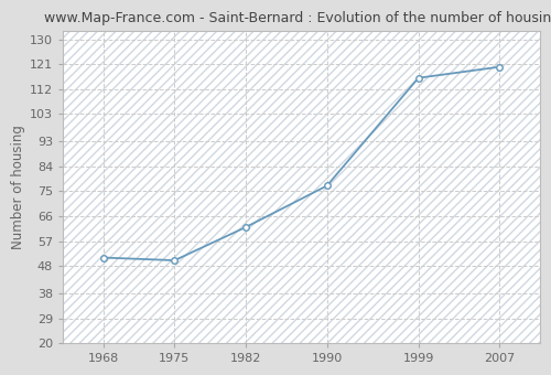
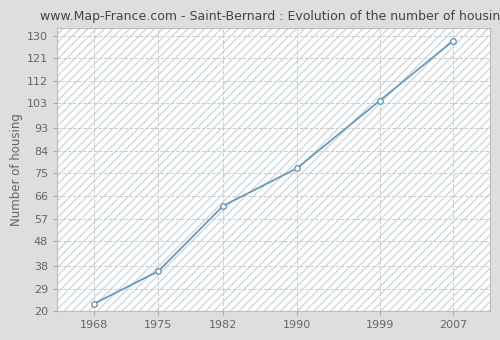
1968: 51 -> 23
1975: 50 -> 36
1999: 116 -> 104
2007: 120 -> 128
